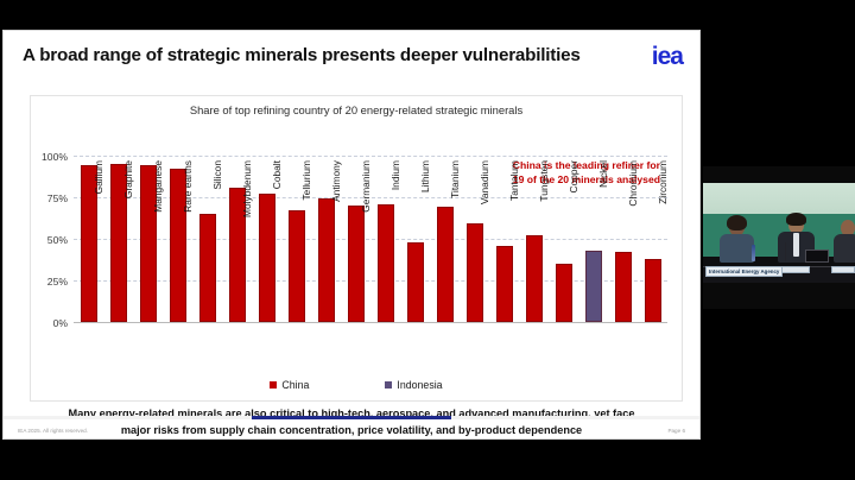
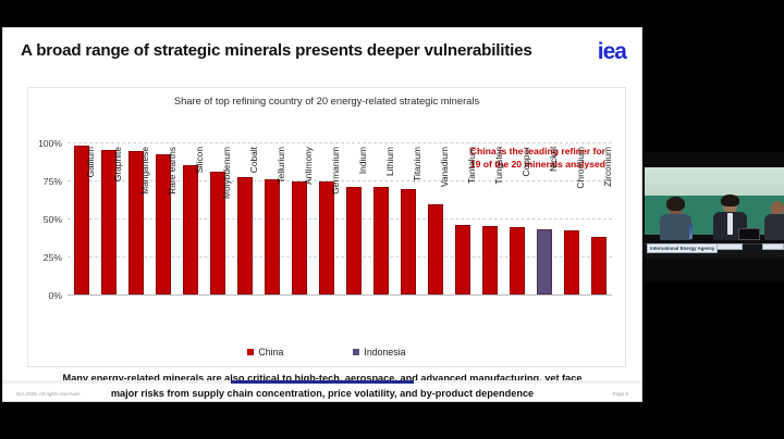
Gallium: 94% -> 98%
Silicon: 65% -> 85%
Tellurium: 67% -> 76%
Germanium: 70% -> 74%
Lithium: 48% -> 71%
Tungsten: 52% -> 45%
Copper: 35% -> 44%
